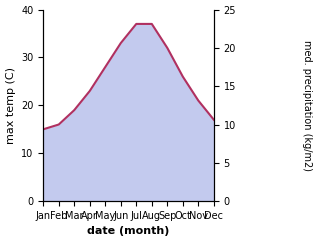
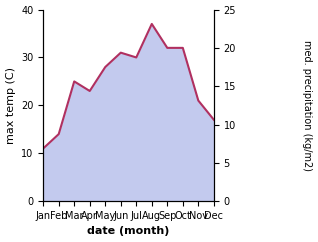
Jan: 15 -> 11
Feb: 16 -> 14
Mar: 19 -> 25
Jun: 33 -> 31
Jul: 37 -> 30
Oct: 26 -> 32
